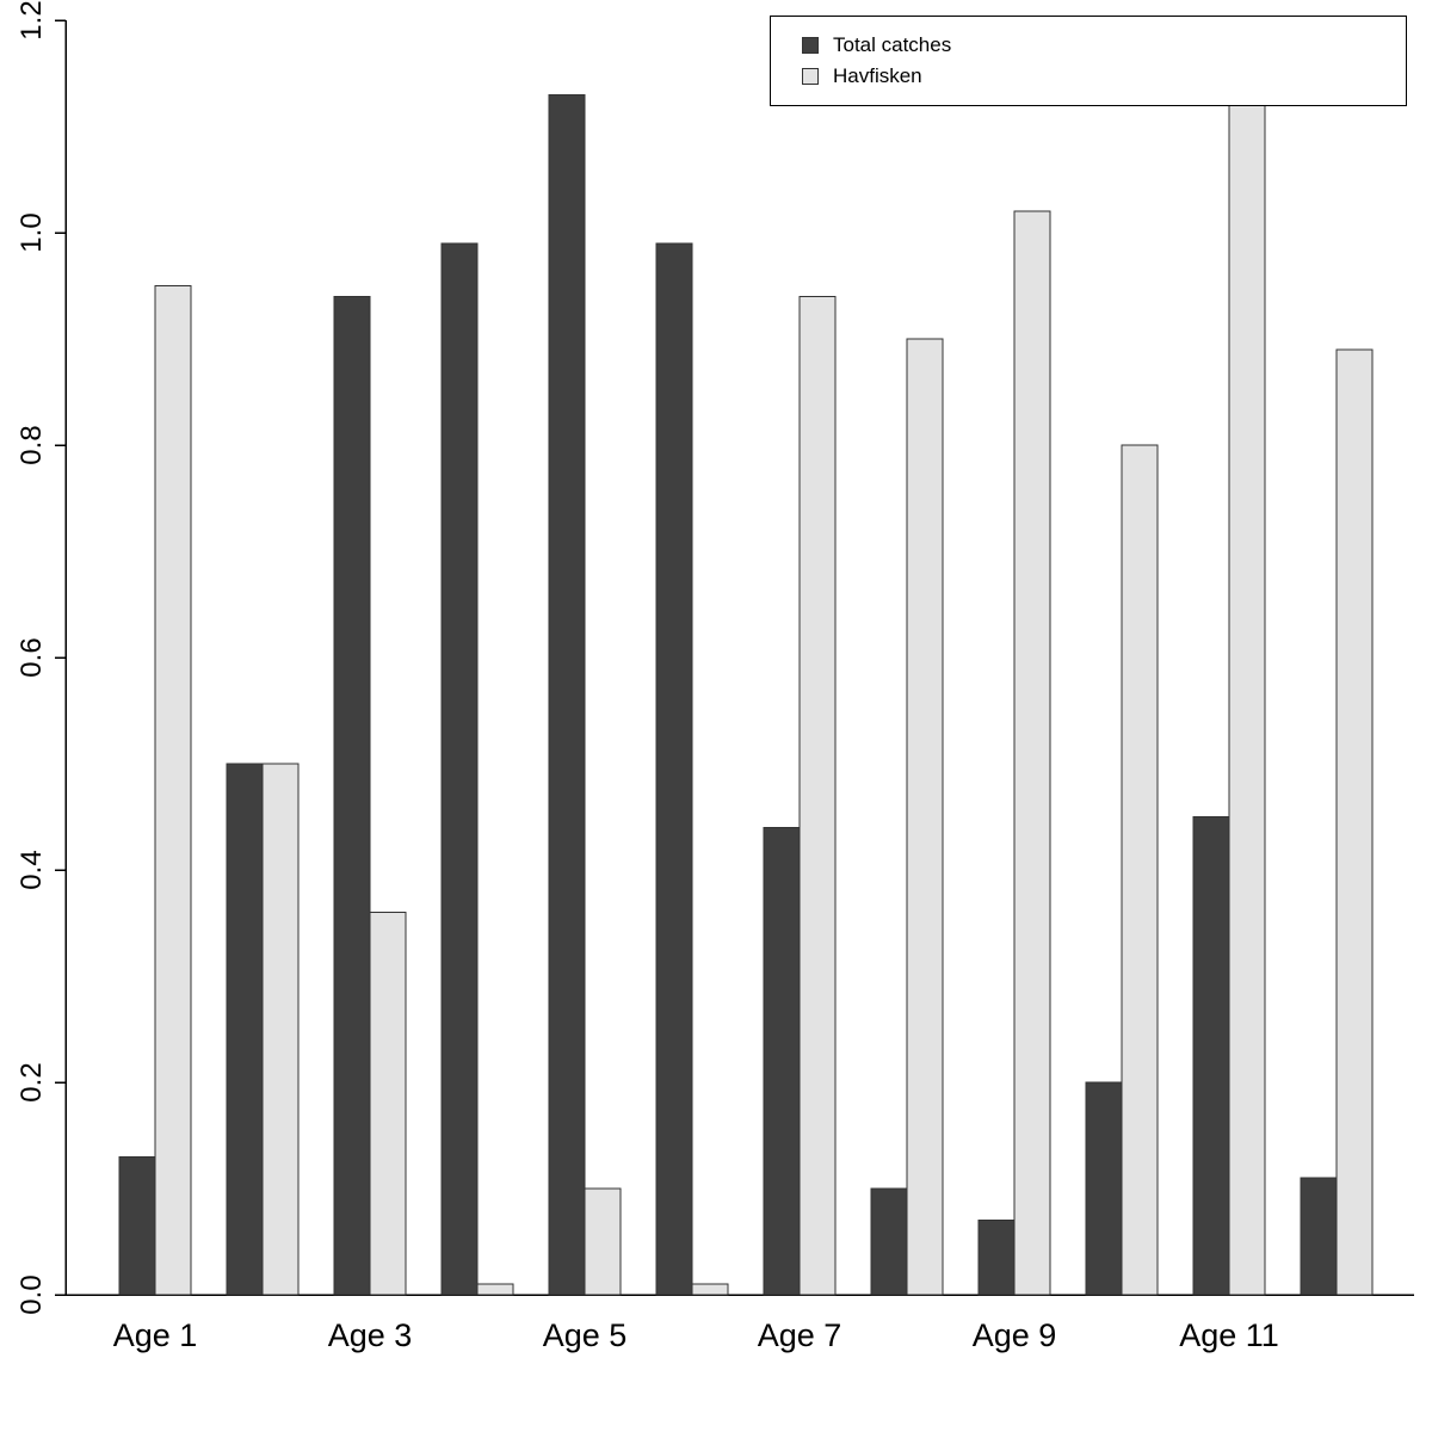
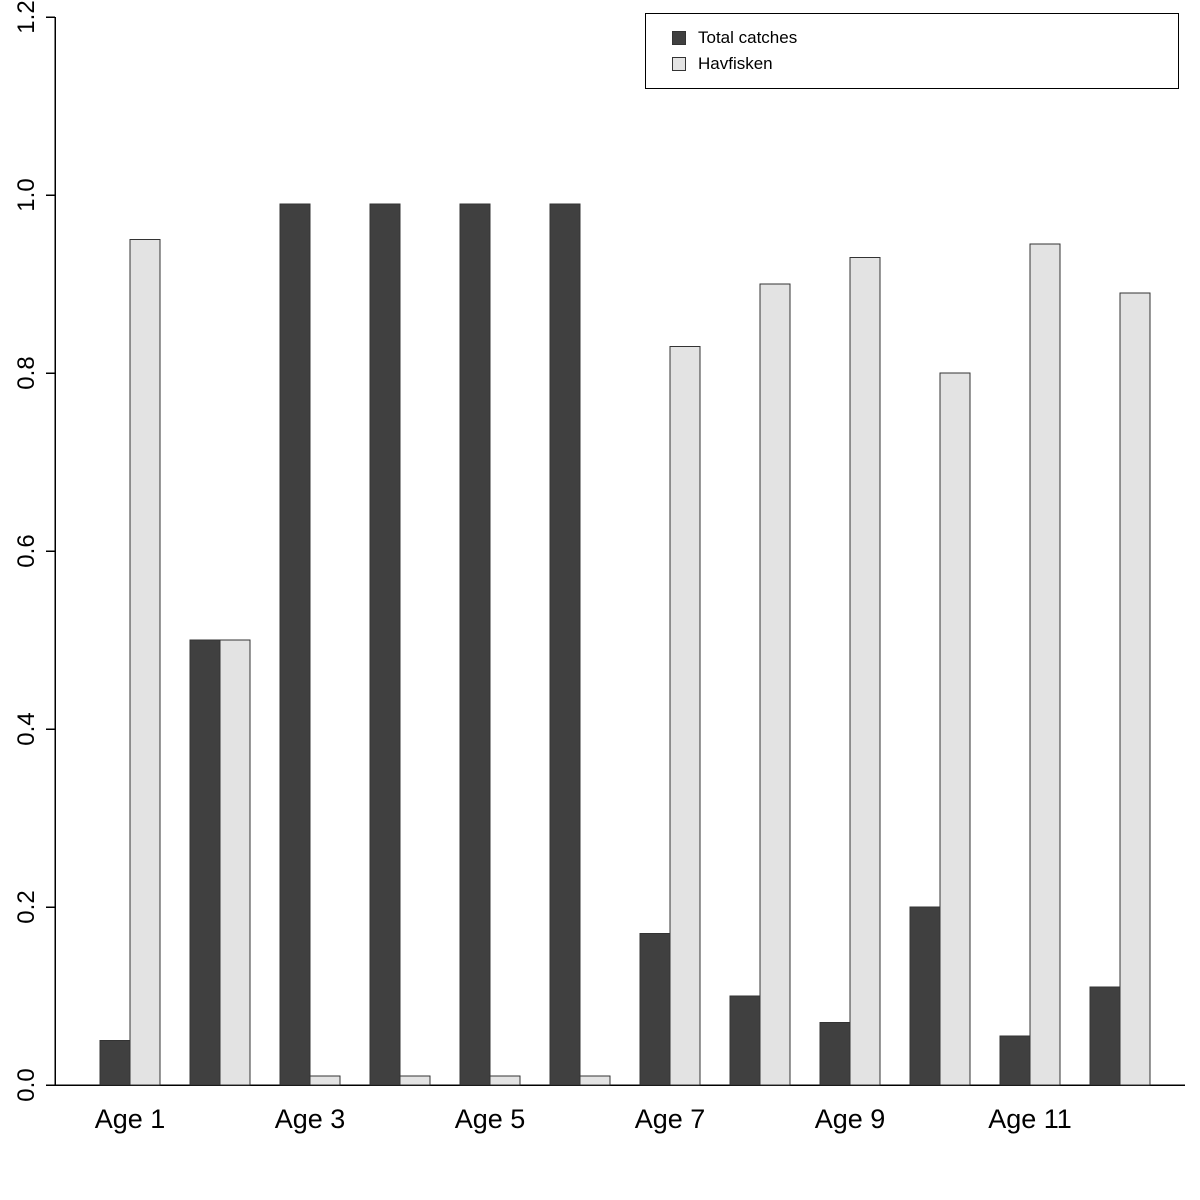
Total catches/Age 1: 0.13 -> 0.05
Total catches/Age 3: 0.94 -> 0.99
Havfisken/Age 3: 0.36 -> 0.01
Total catches/Age 5: 1.13 -> 0.99
Havfisken/Age 5: 0.10 -> 0.01
Total catches/Age 7: 0.44 -> 0.17
Havfisken/Age 7: 0.94 -> 0.83
Havfisken/Age 9: 1.02 -> 0.93
Total catches/Age 11: 0.45 -> 0.06
Havfisken/Age 11: 1.13 -> 0.94
